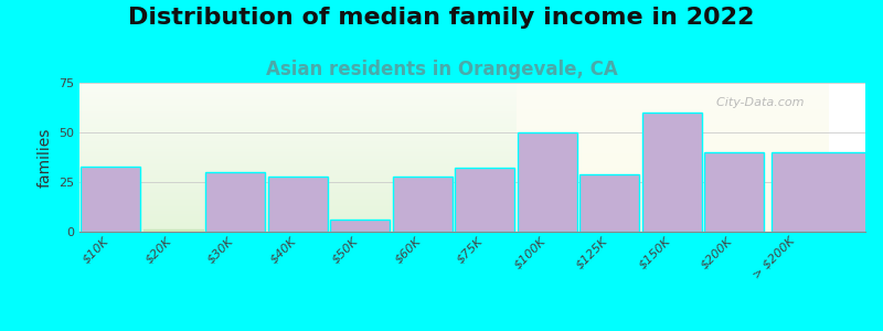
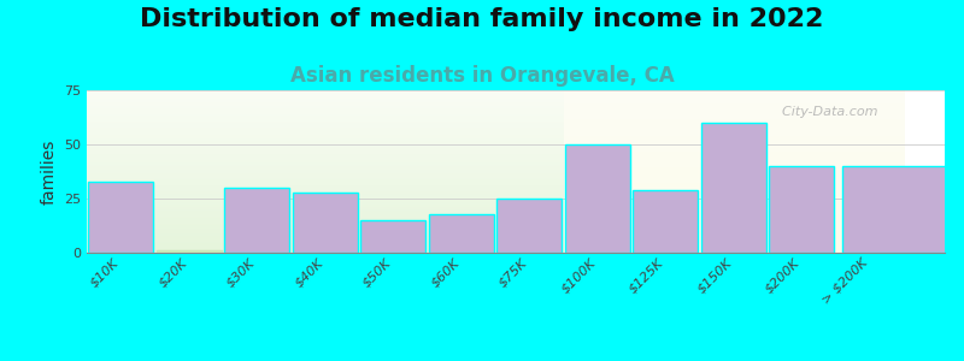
$50K: 6 -> 15
$60K: 28 -> 18
$75K: 32 -> 25
